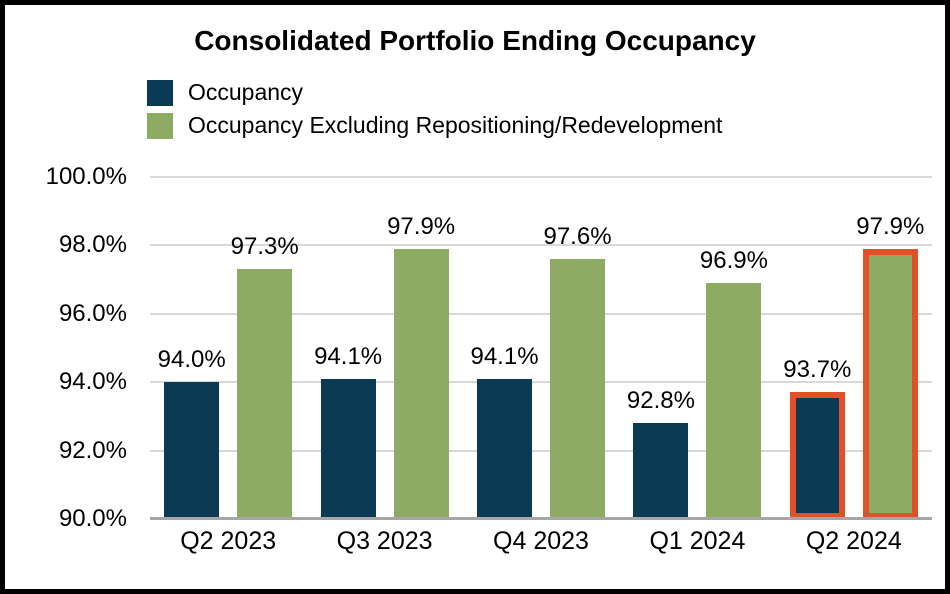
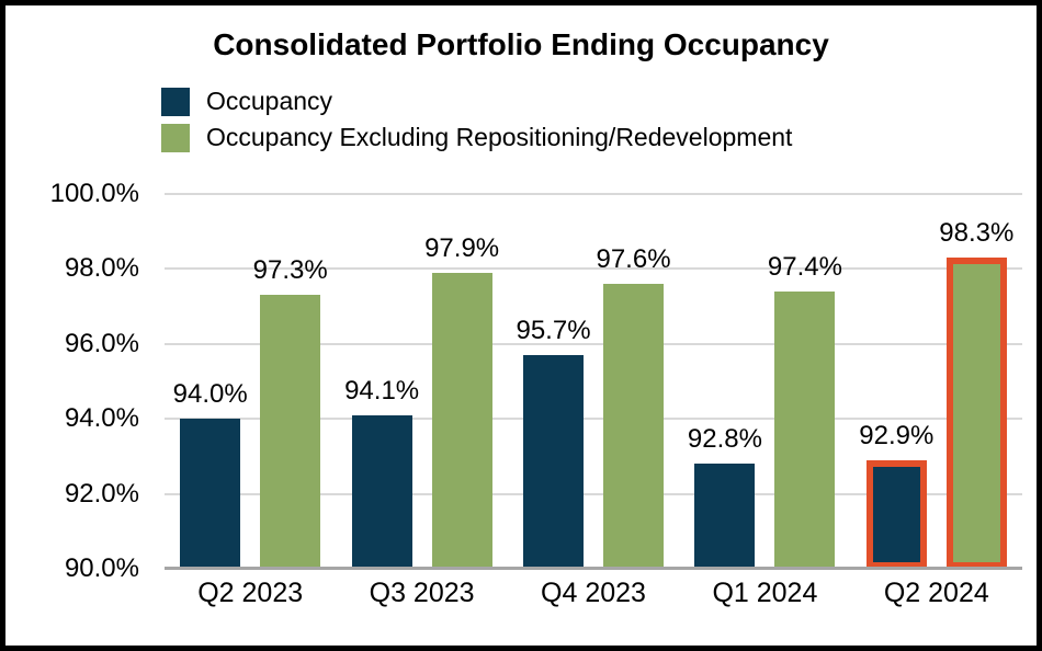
Occupancy/Q4 2023: 94.1% -> 95.7%
Occupancy Excluding Repositioning/Redevelopment/Q1 2024: 96.9% -> 97.4%
Occupancy/Q2 2024: 93.7% -> 92.9%
Occupancy Excluding Repositioning/Redevelopment/Q2 2024: 97.9% -> 98.3%
